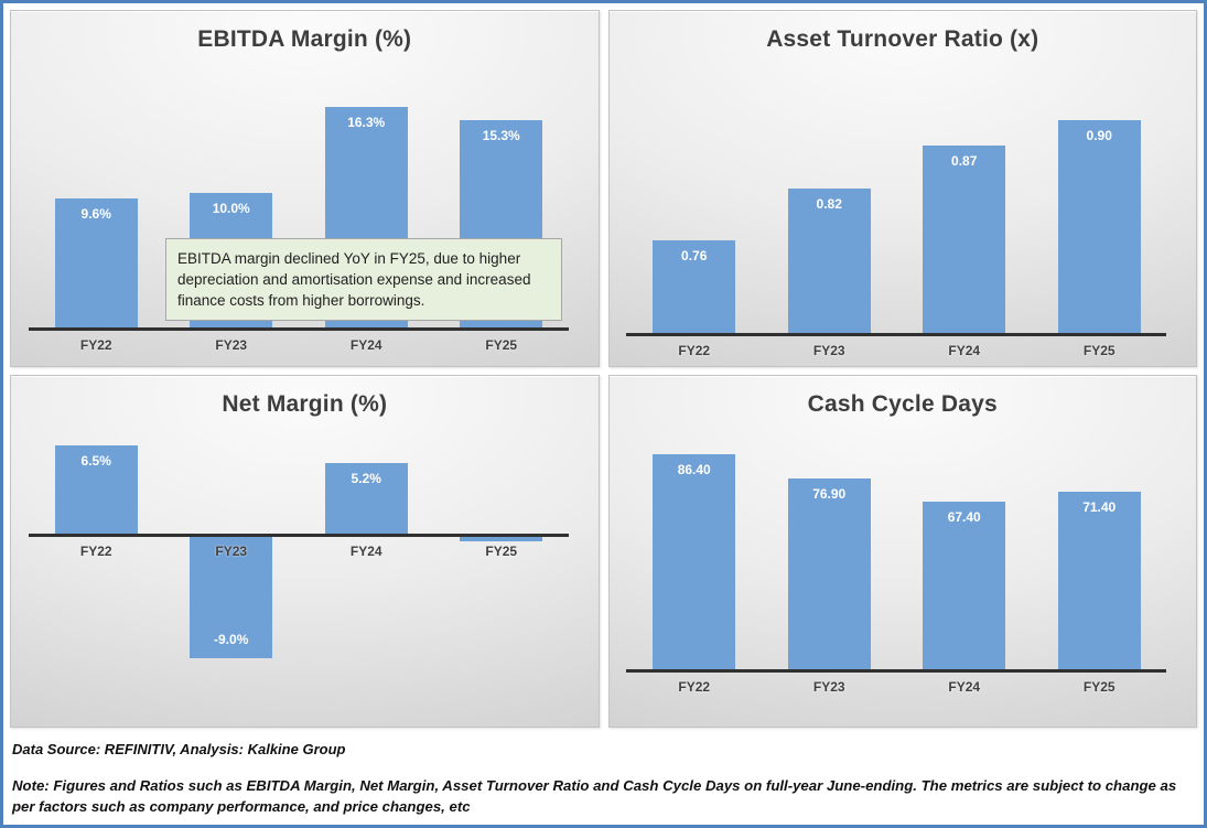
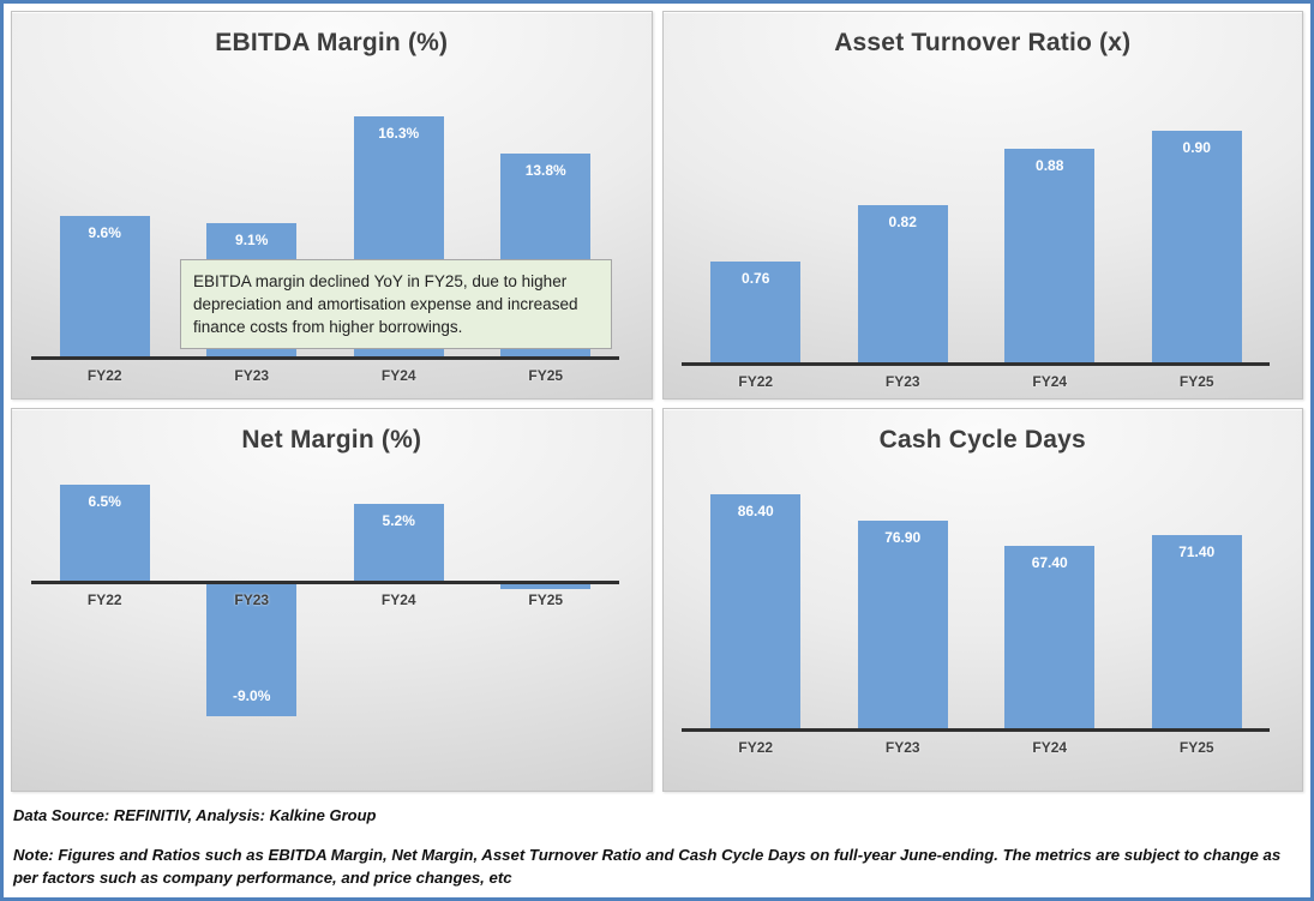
EBITDA Margin (%)/FY23: 10.0% -> 9.1%
EBITDA Margin (%)/FY25: 15.3% -> 13.8%
Asset Turnover Ratio (x)/FY24: 0.87 -> 0.88
